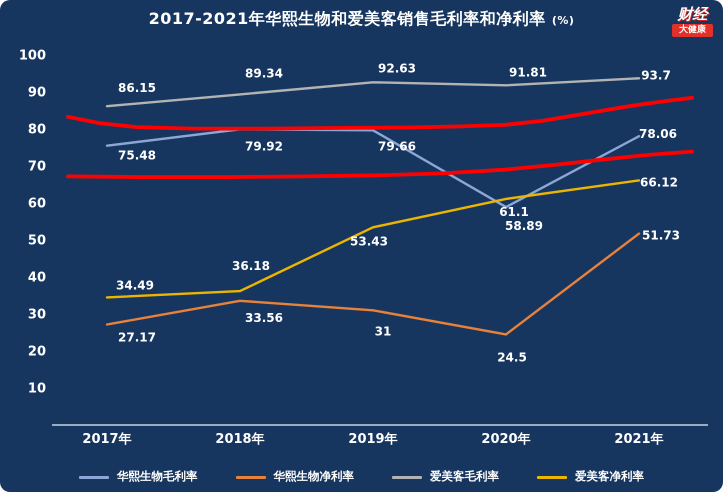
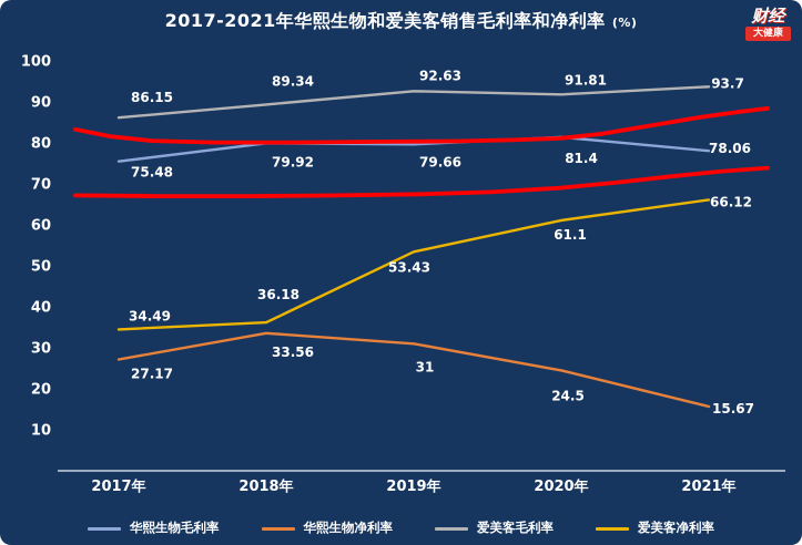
华熙生物毛利率/2020年: 58.89 -> 81.4
华熙生物净利率/2021年: 51.73 -> 15.67
